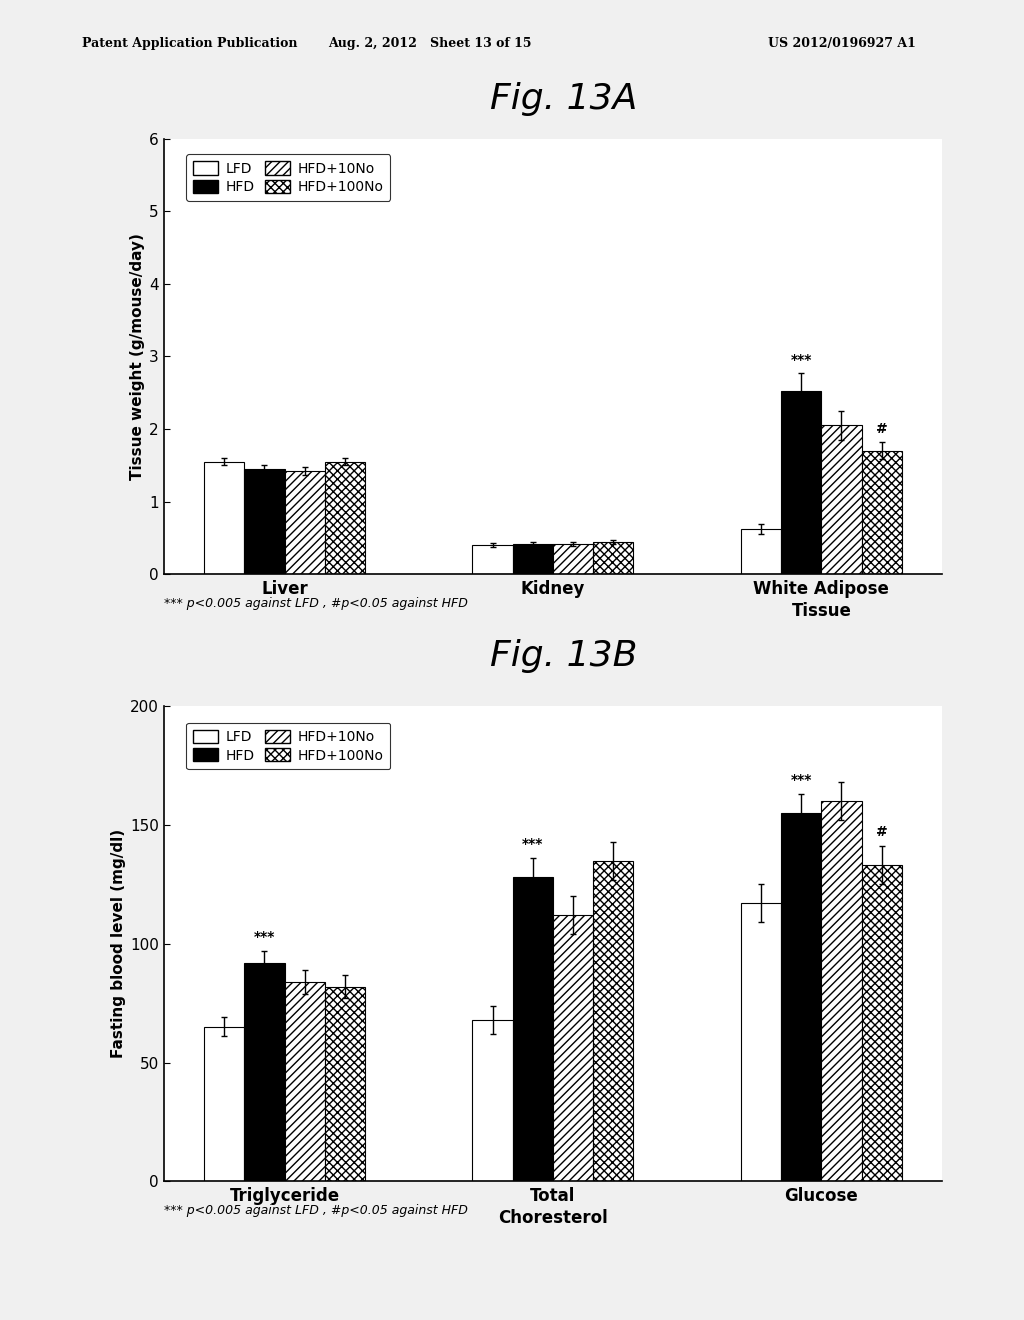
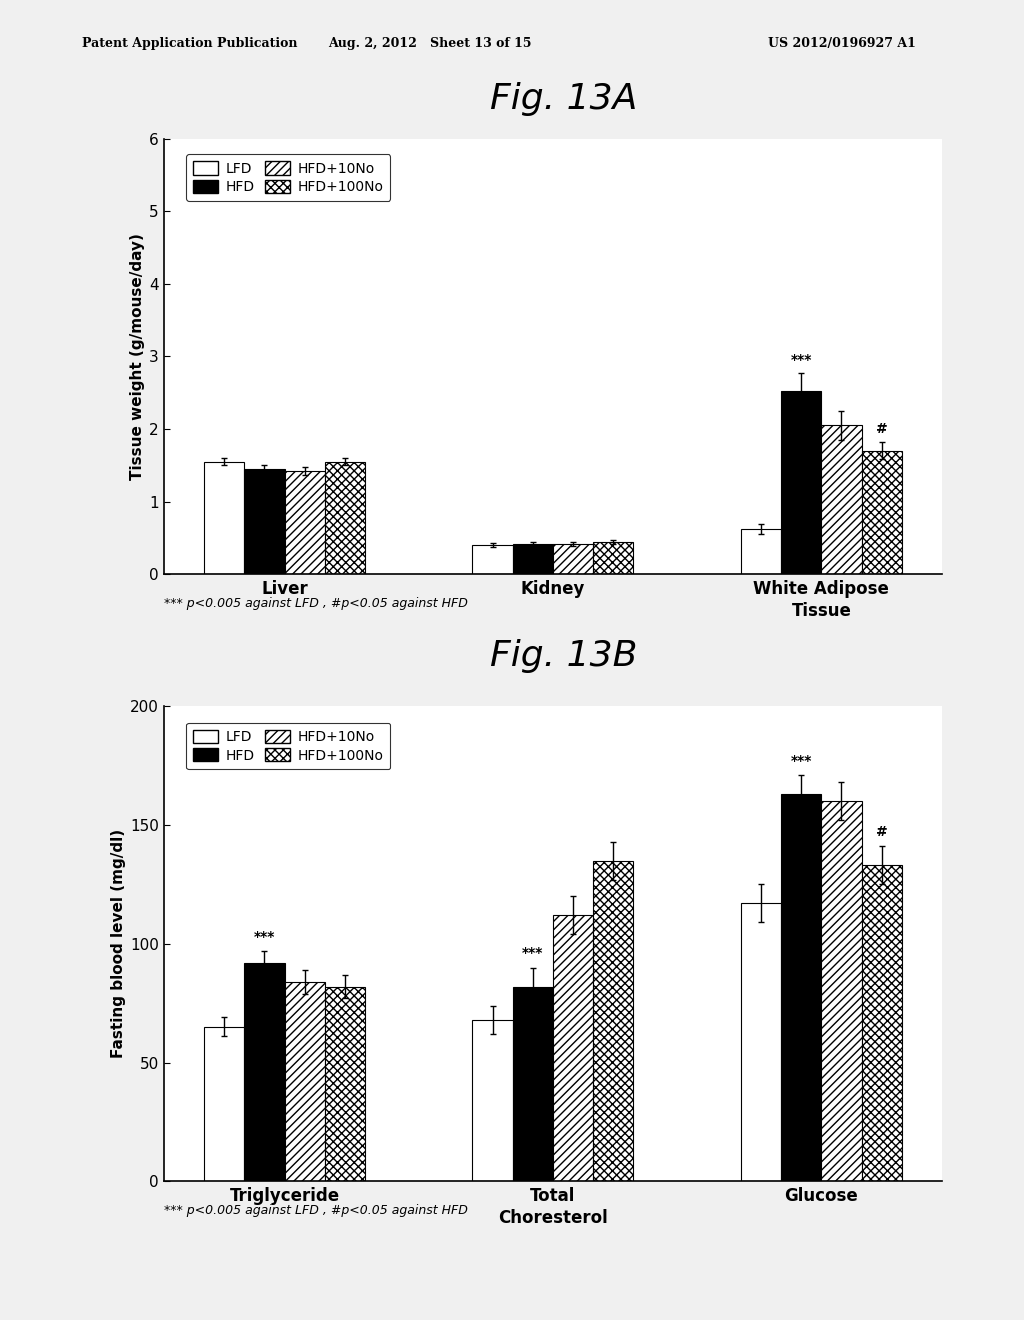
HFD/Total Choresterol: 128 -> 82
HFD/Glucose: 155 -> 163
